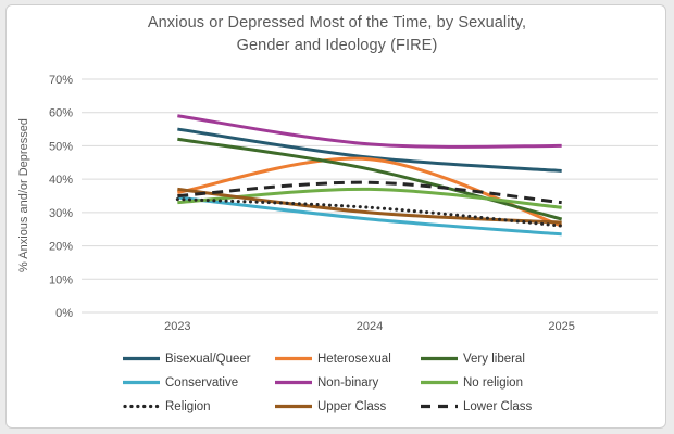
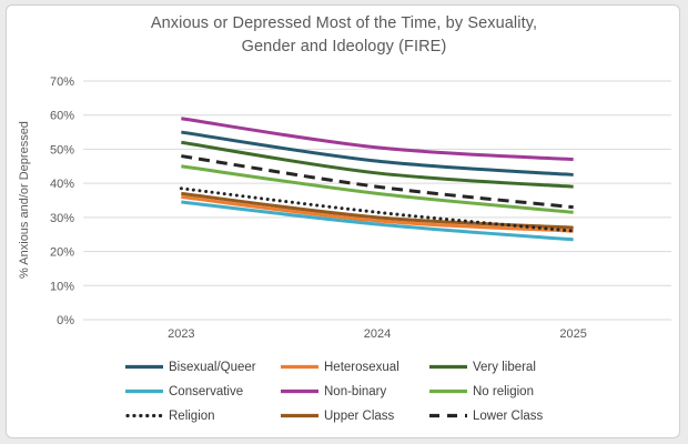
No religion/2023: 33% -> 45%
Religion/2023: 34% -> 38%
Lower Class/2023: 35% -> 48%
Heterosexual/2024: 46% -> 29%
Very liberal/2025: 28% -> 39%
Non-binary/2025: 50% -> 47%
